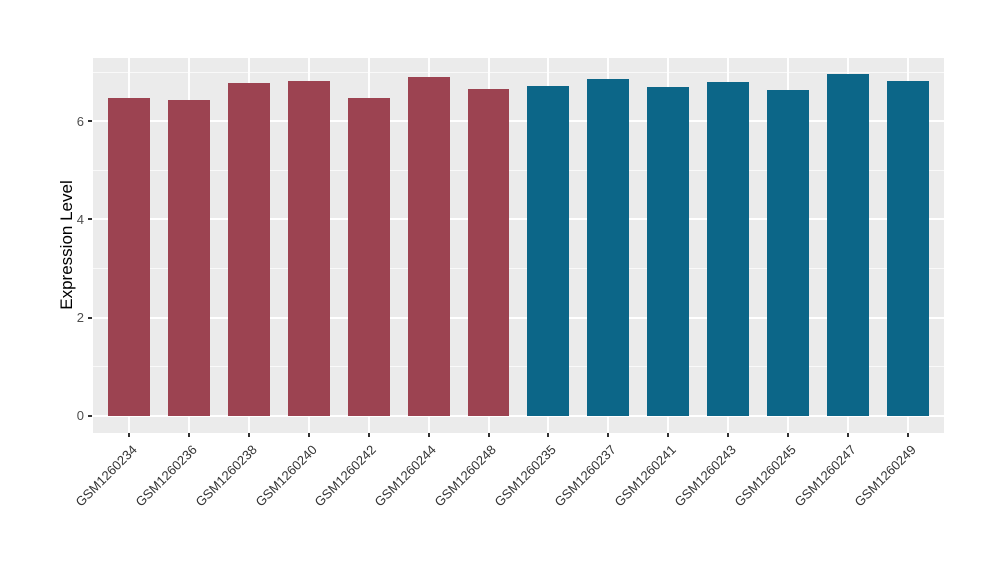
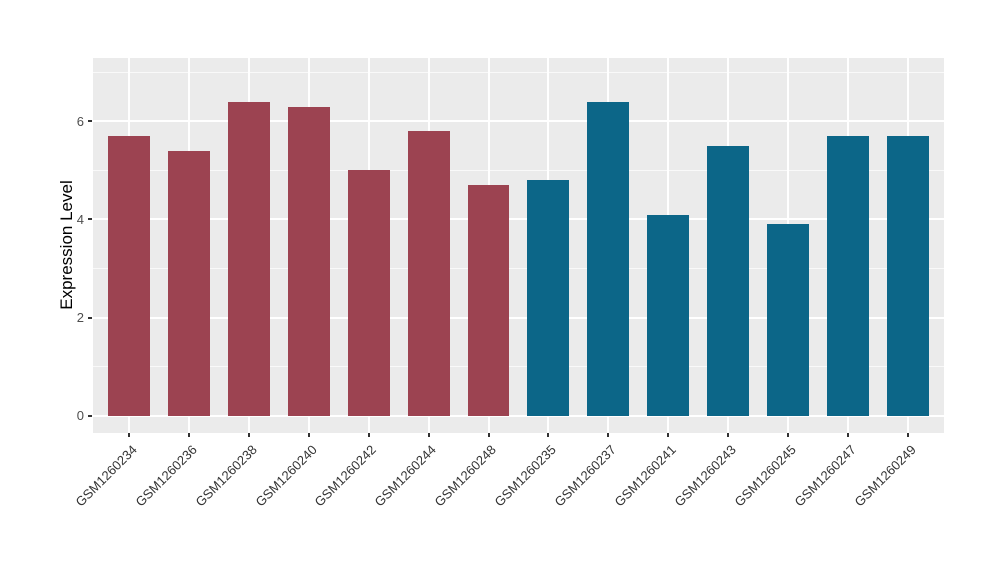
GSM1260234: 6.5 -> 5.7
GSM1260236: 6.4 -> 5.4
GSM1260238: 6.8 -> 6.4
GSM1260240: 6.8 -> 6.3
GSM1260242: 6.5 -> 5.0
GSM1260244: 6.9 -> 5.8
GSM1260248: 6.7 -> 4.7
GSM1260235: 6.7 -> 4.8
GSM1260237: 6.9 -> 6.4
GSM1260241: 6.7 -> 4.1
GSM1260243: 6.8 -> 5.5
GSM1260245: 6.6 -> 3.9
GSM1260247: 7.0 -> 5.7
GSM1260249: 6.8 -> 5.7
